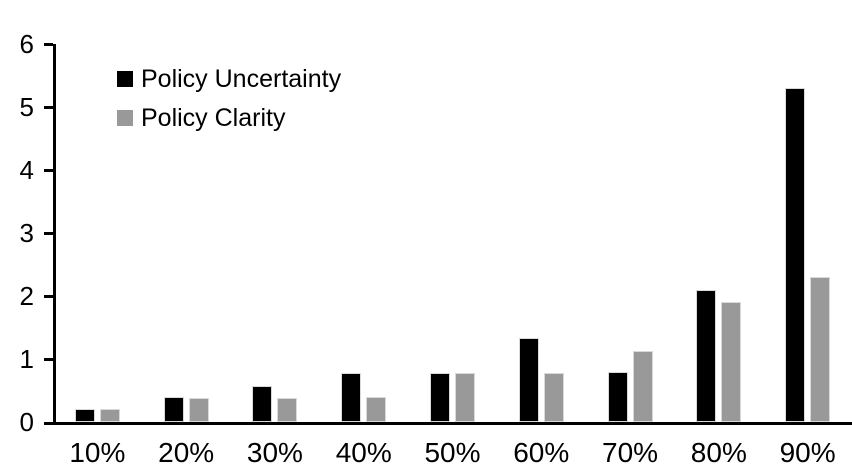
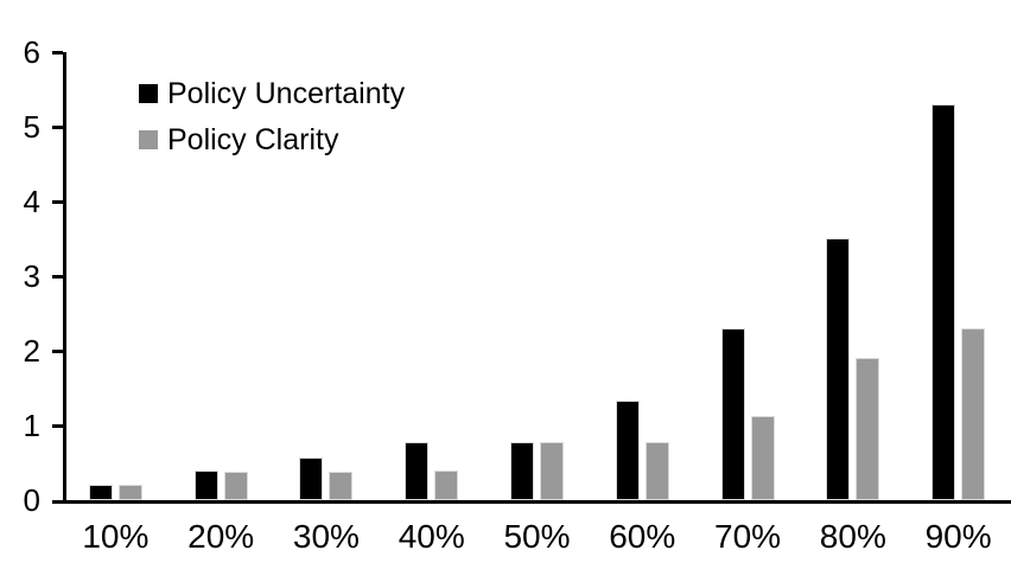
Policy Uncertainty/70%: 0.8 -> 2.3
Policy Uncertainty/80%: 2.1 -> 3.5
